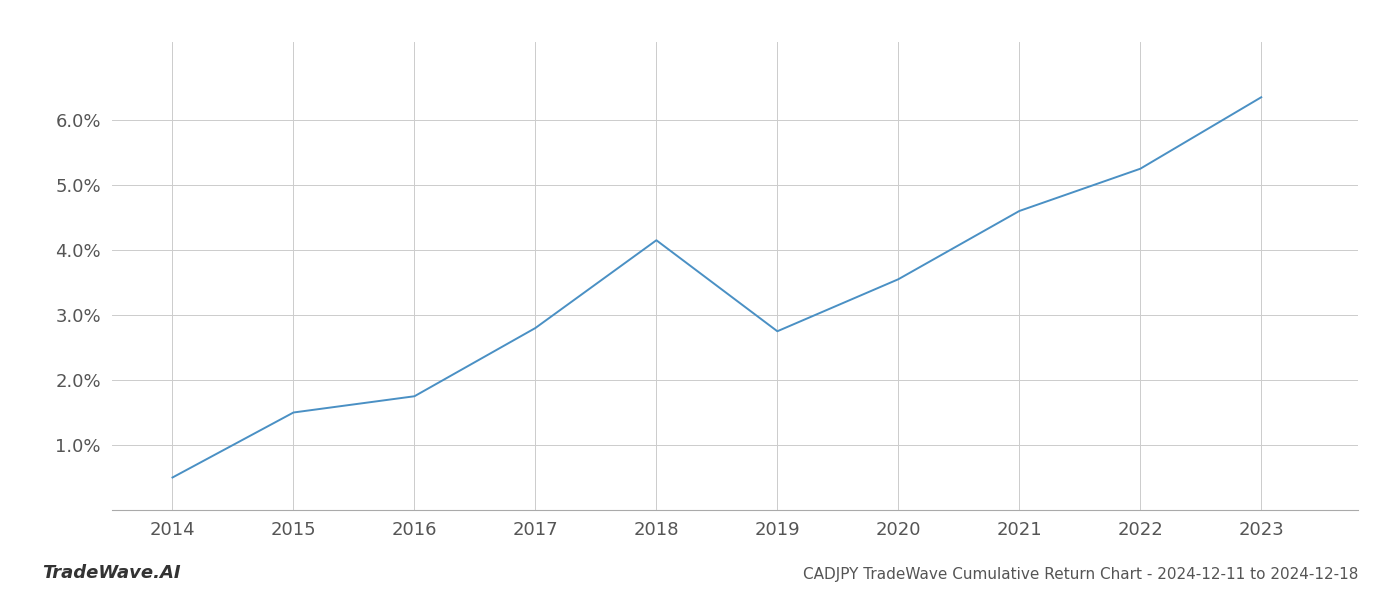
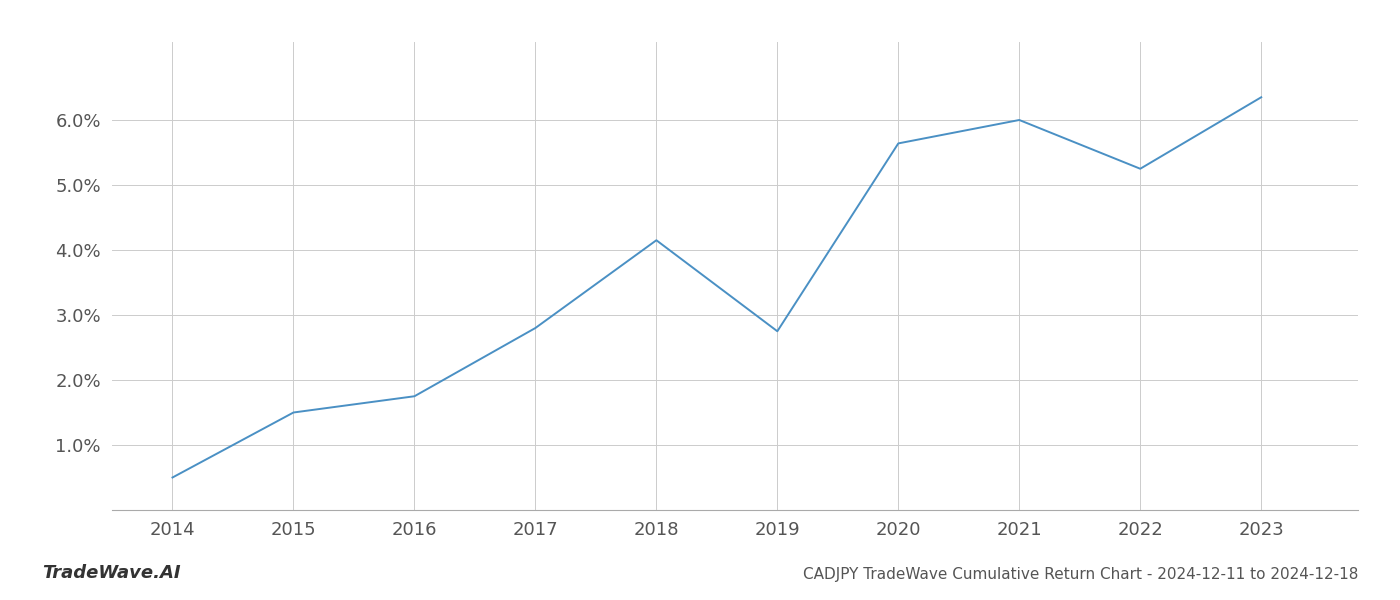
2020: 3.55% -> 5.64%
2021: 4.60% -> 6.00%
